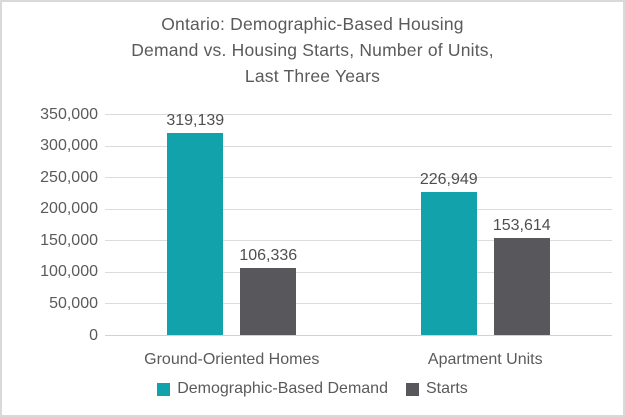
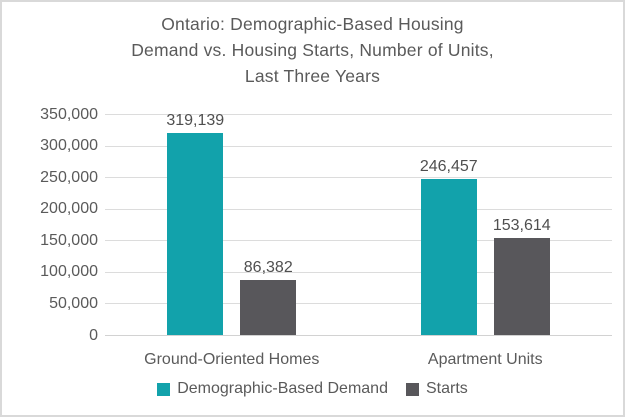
Starts/Ground-Oriented Homes: 106,336 -> 86,382
Demographic-Based Demand/Apartment Units: 226,949 -> 246,457
